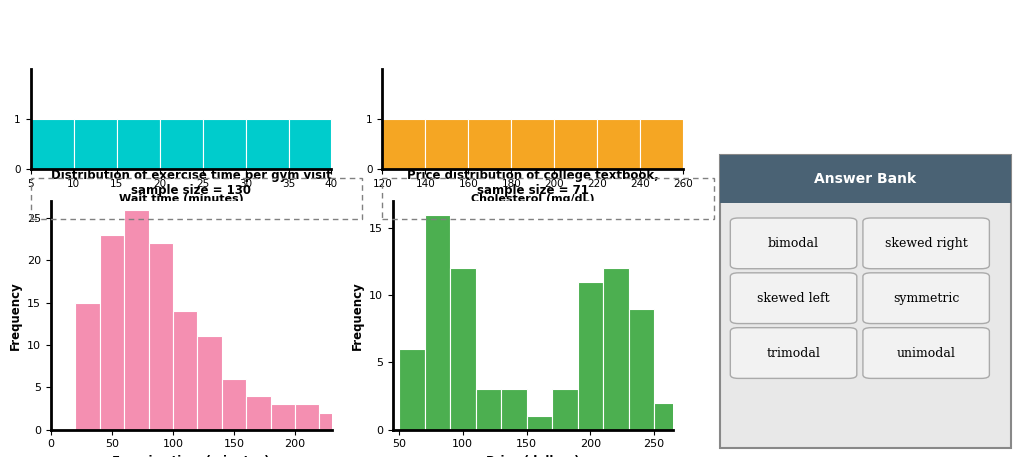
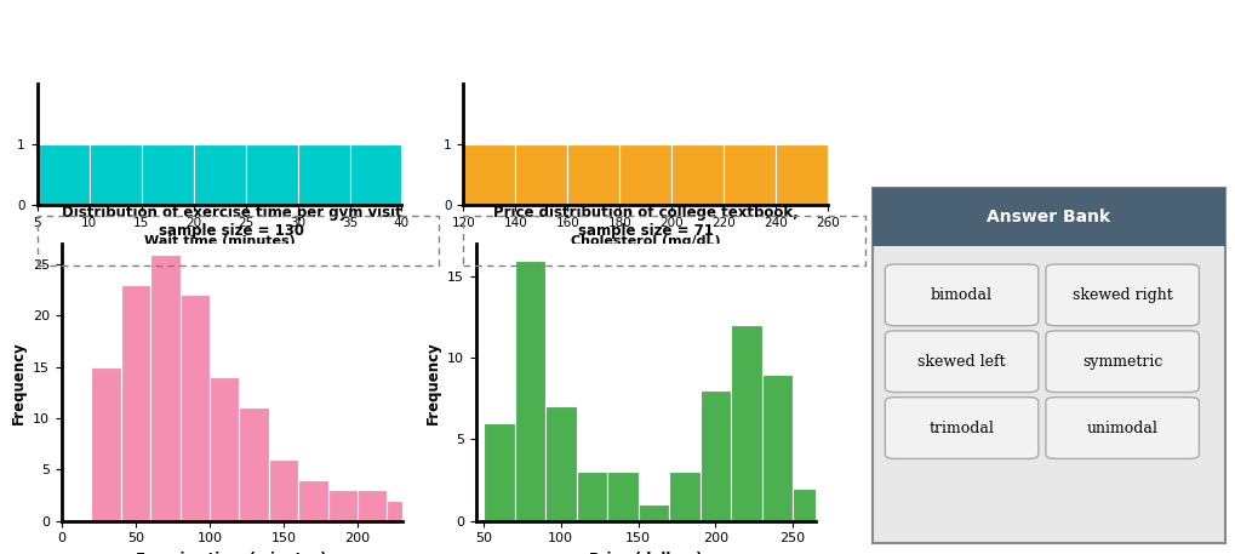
Price distribution of college textbook, sample size = 71/100: 12 -> 7
Price distribution of college textbook, sample size = 71/200: 11 -> 8
